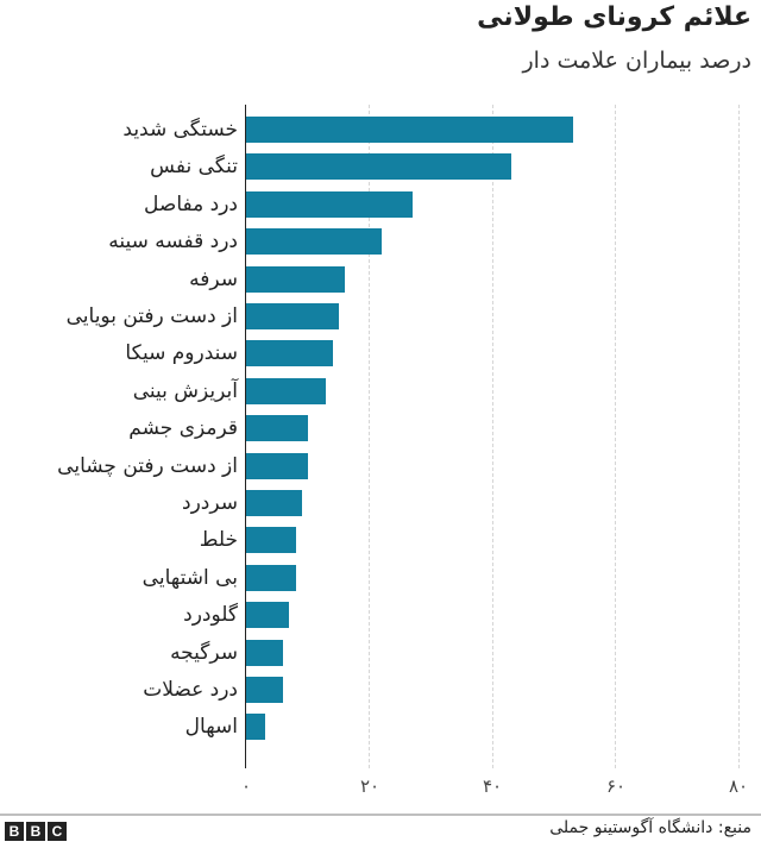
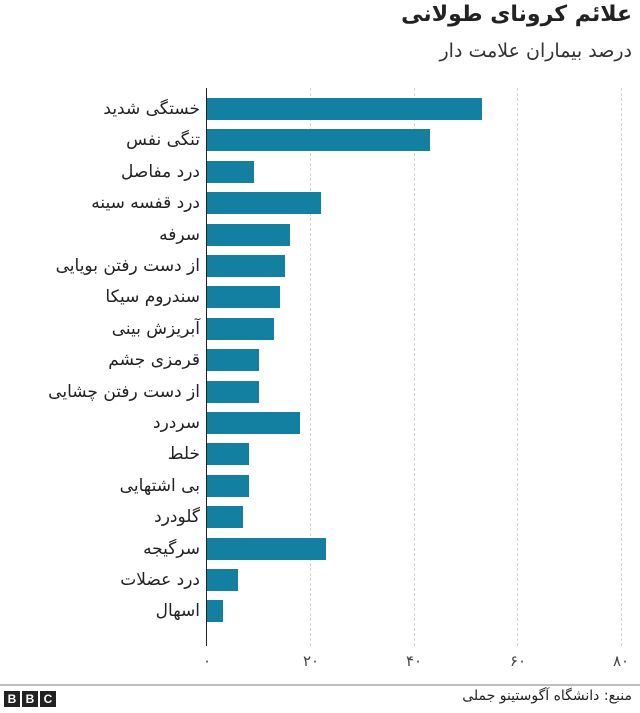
درد مفاصل: 27 -> 9
سردرد: 9 -> 18
سرگیجه: 6 -> 23
